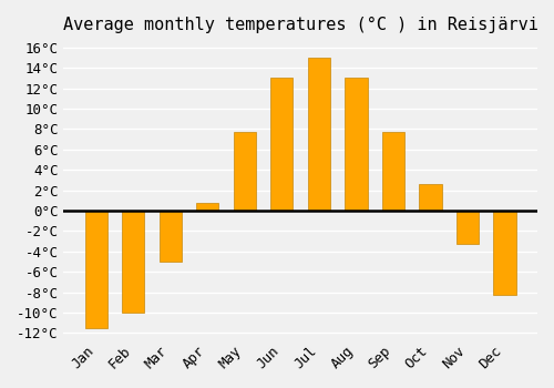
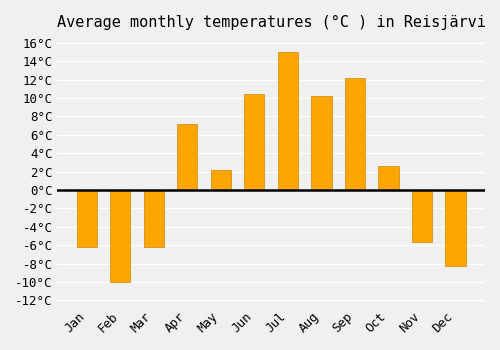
Jan: -11.5°C -> -6.2°C
Mar: -5.0°C -> -6.2°C
Apr: 0.8°C -> 7.2°C
May: 7.7°C -> 2.2°C
Jun: 13.0°C -> 10.4°C
Aug: 13.0°C -> 10.2°C
Sep: 7.7°C -> 12.2°C
Nov: -3.3°C -> -5.6°C
